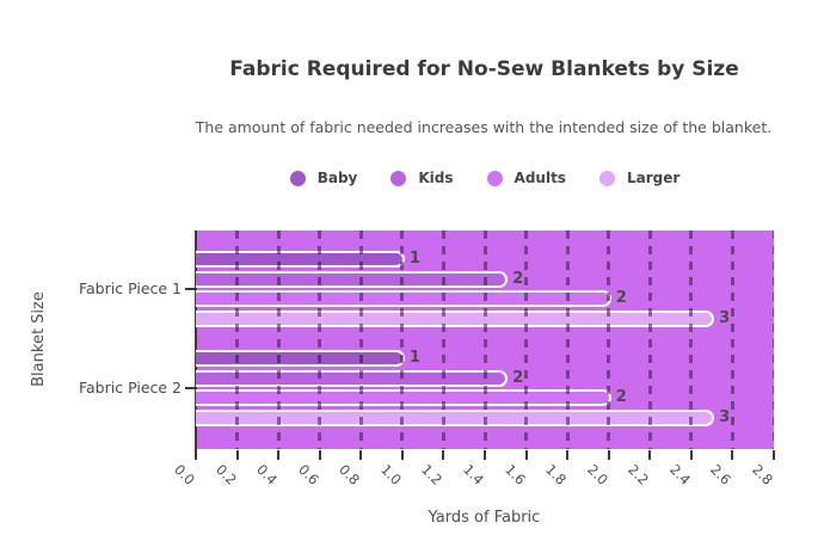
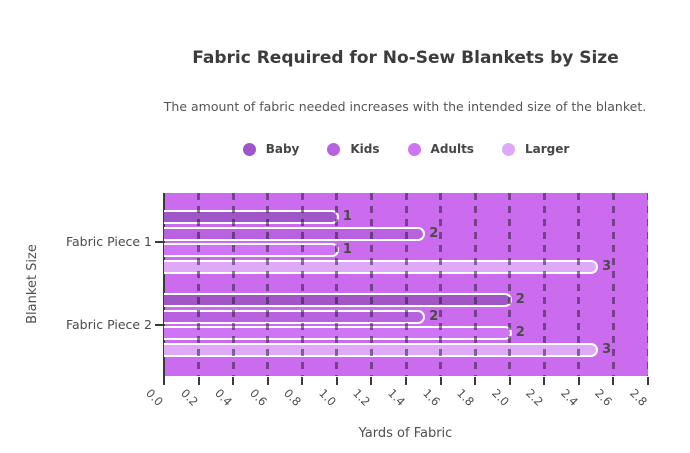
Adults/Fabric Piece 1: 2 -> 1
Baby/Fabric Piece 2: 1 -> 2
